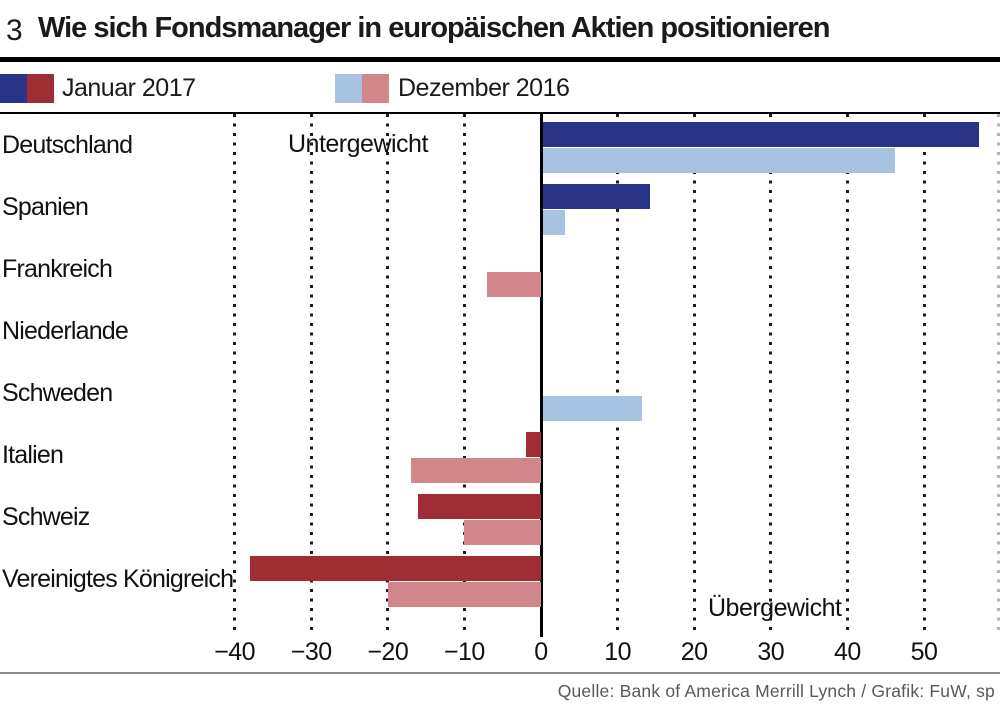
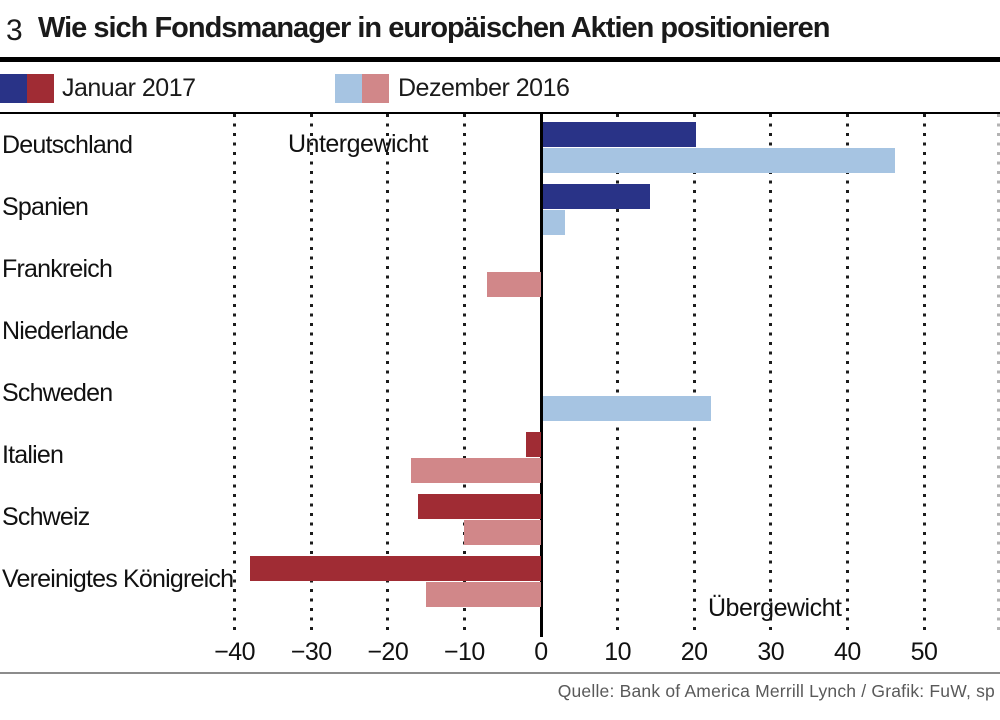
Januar 2017/Deutschland: 57 -> 20
Dezember 2016/Schweden: 13 -> 22
Dezember 2016/Vereinigtes Königreich: -20 -> -15
